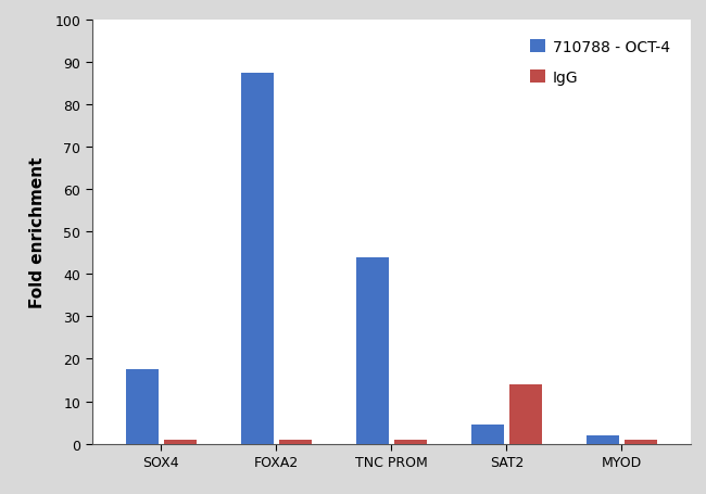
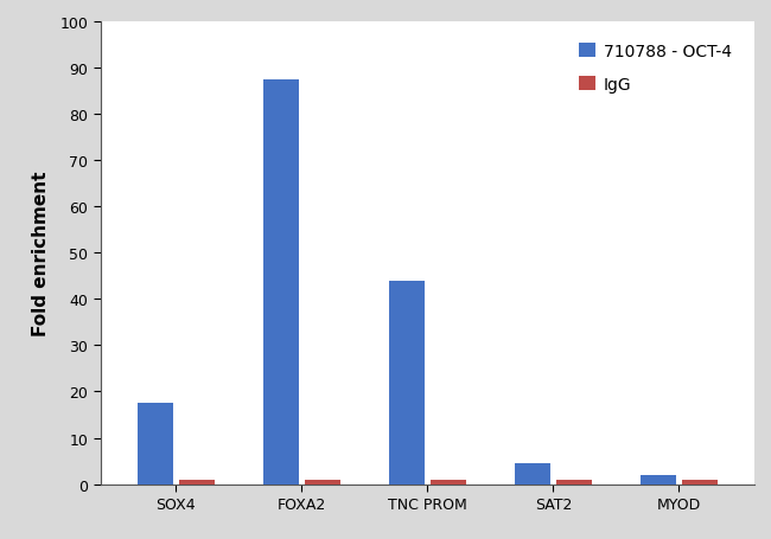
IgG/SAT2: 14.0 -> 0.8
